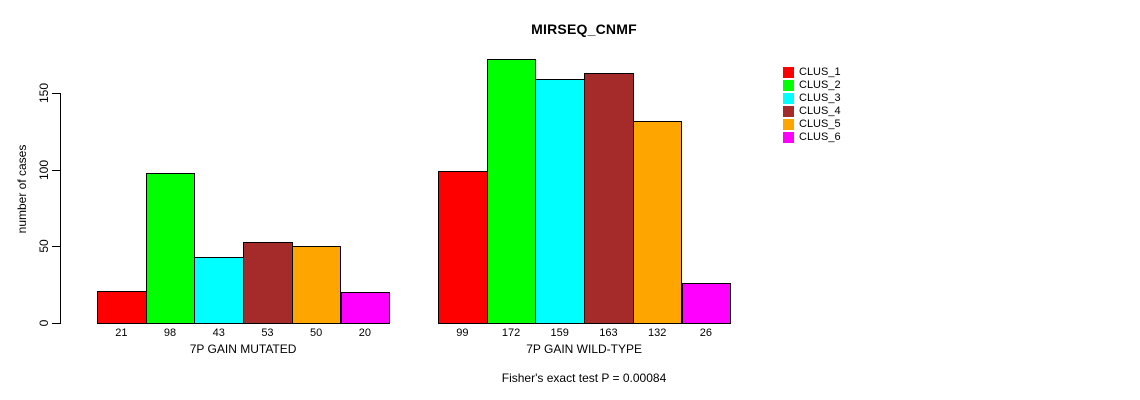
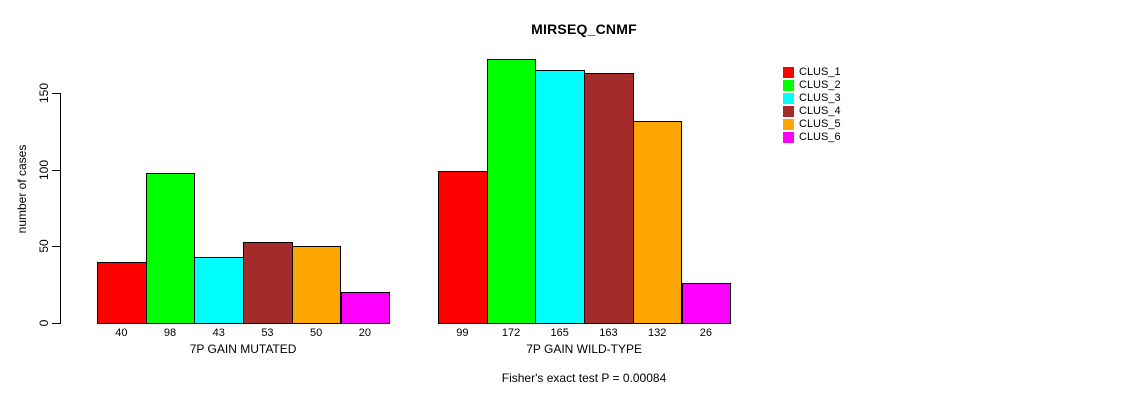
CLUS_1/7P GAIN MUTATED: 21 -> 40
CLUS_3/7P GAIN WILD-TYPE: 159 -> 165
